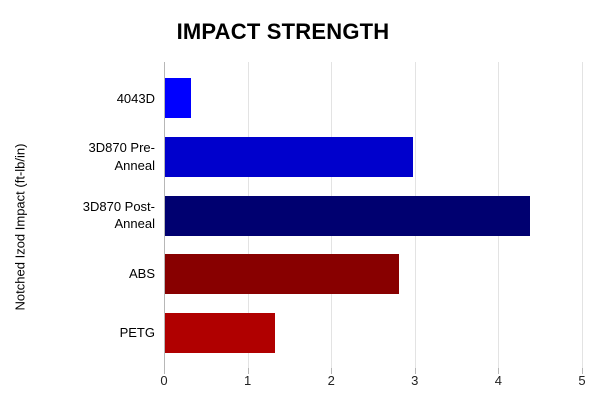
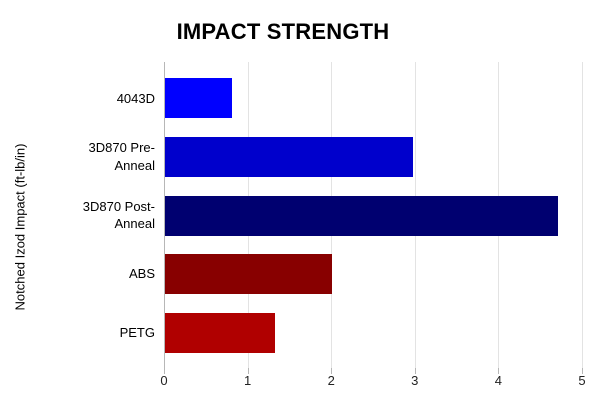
4043D: 0.3 -> 0.8
3D870 Post-Anneal: 4.4 -> 4.7
ABS: 2.8 -> 2.0
